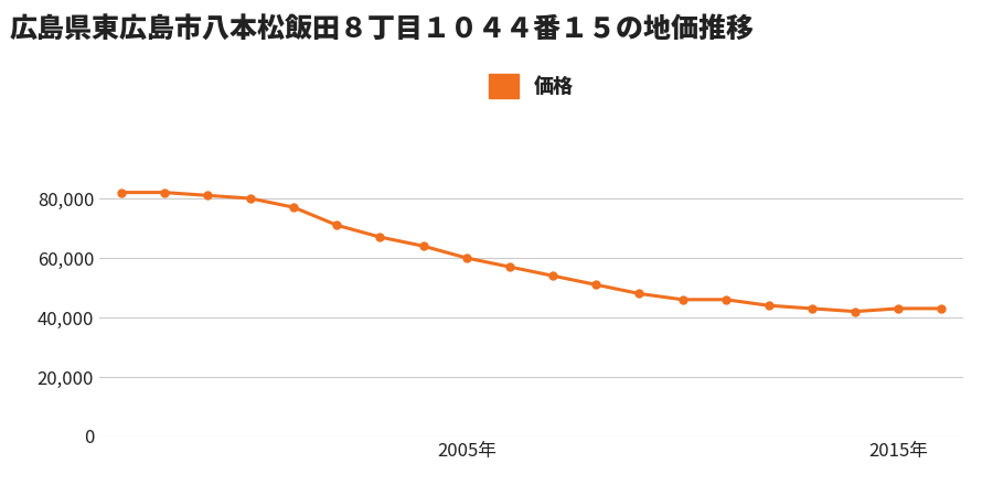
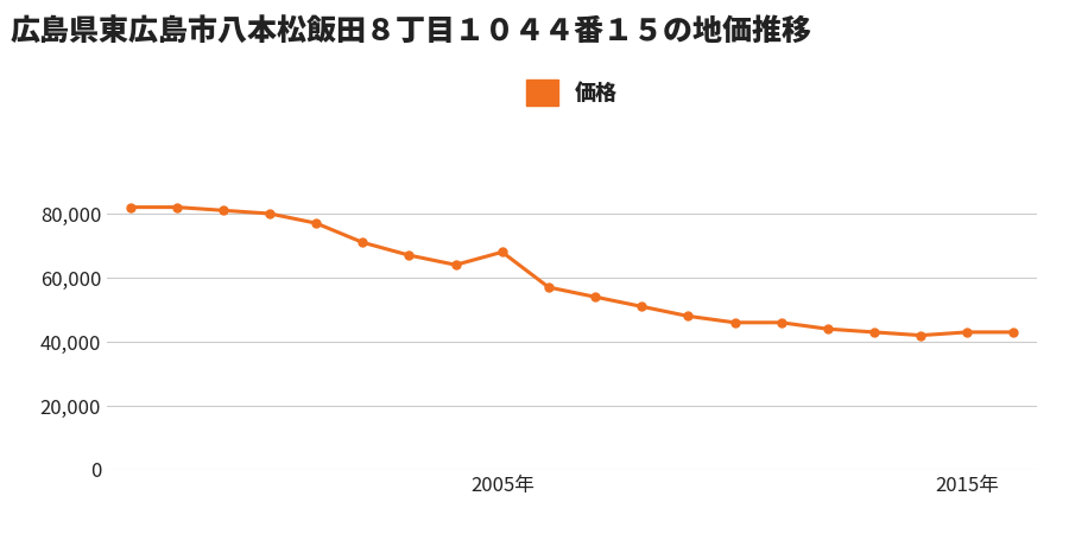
2005年: 60,000 -> 68,000
